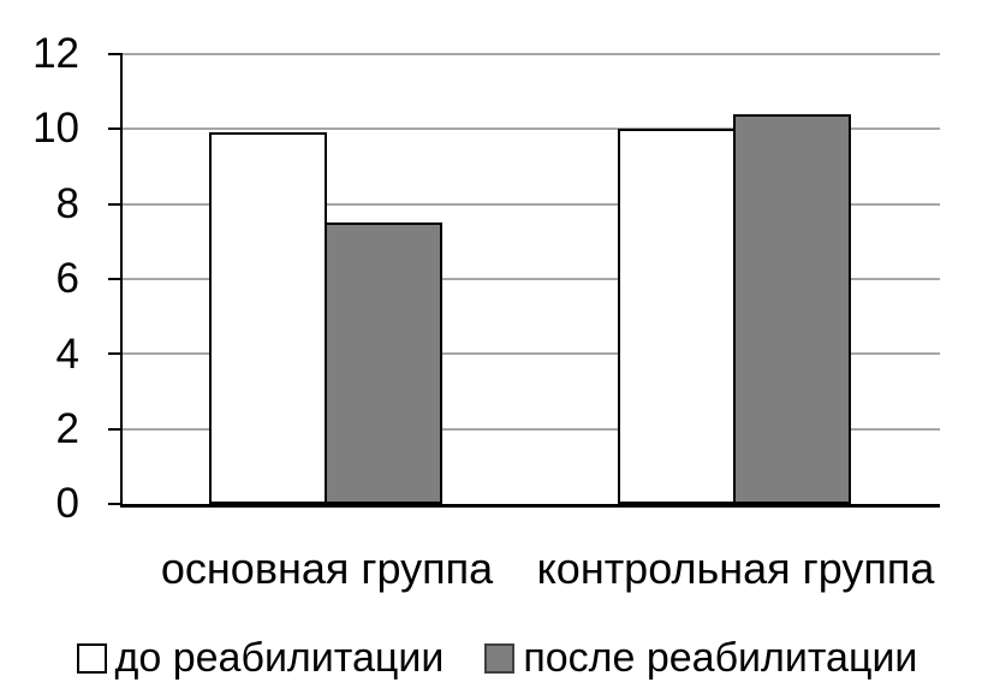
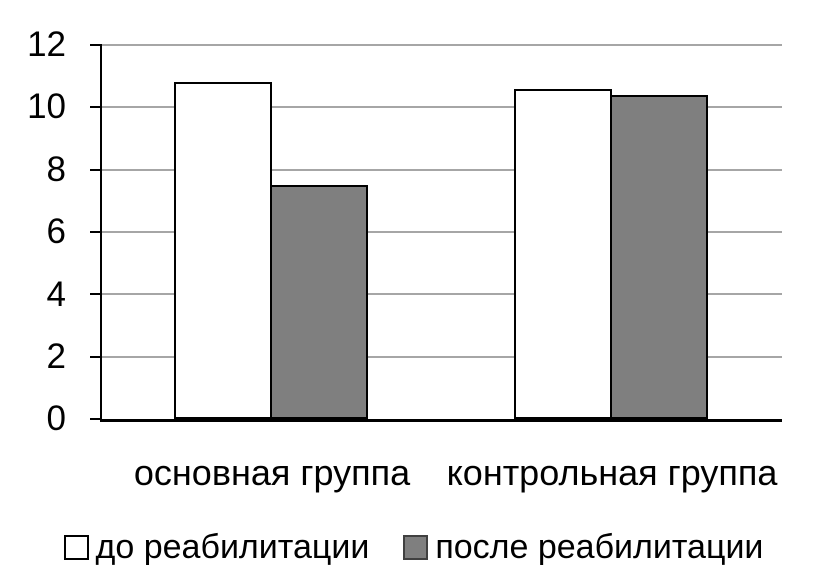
до реабилитации/основная группа: 9.9 -> 10.8
до реабилитации/контрольная группа: 10.0 -> 10.6
